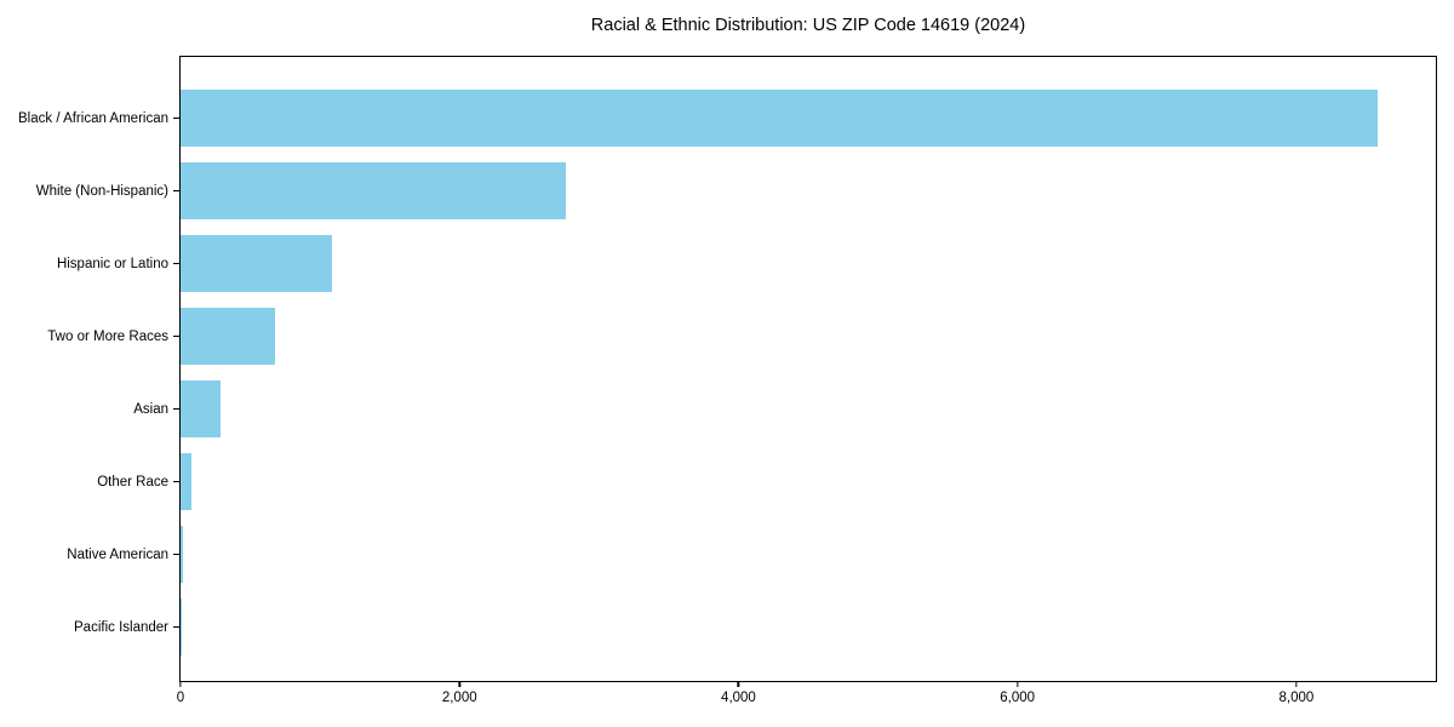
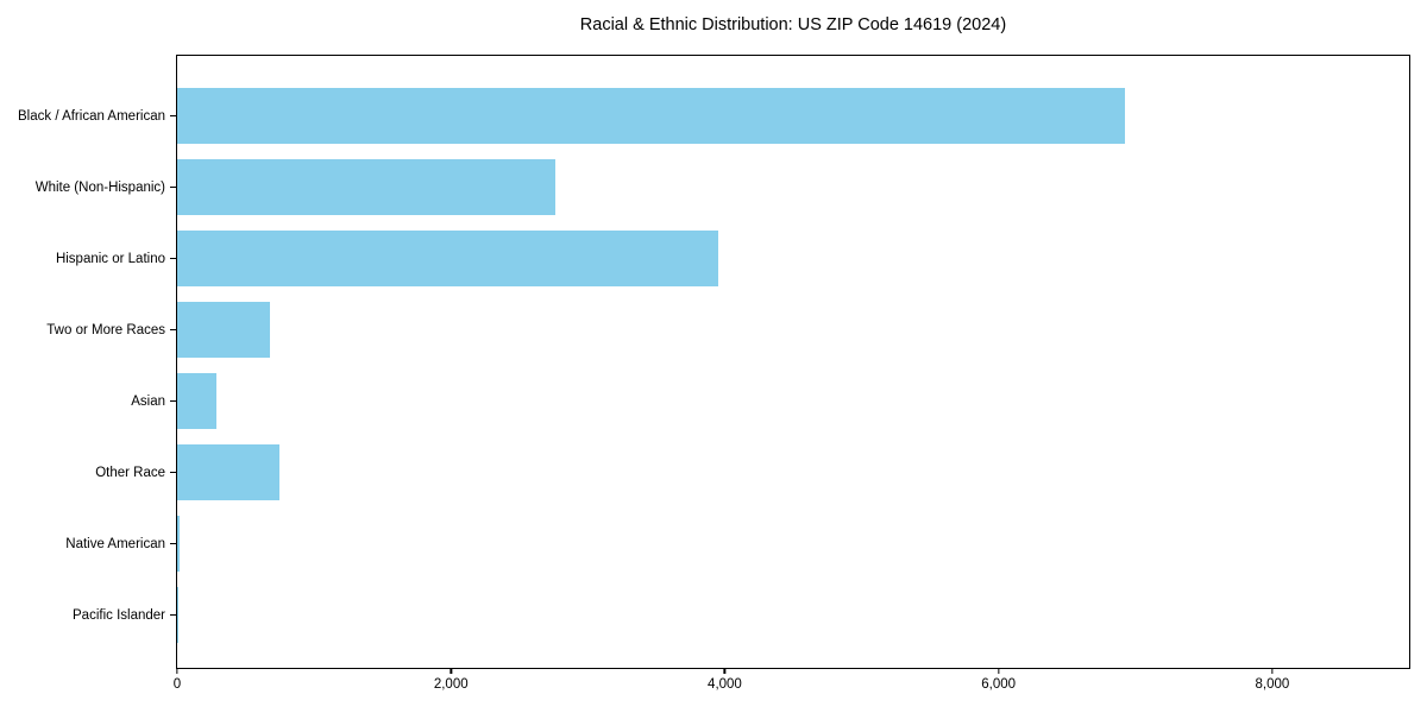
Black / African American: 8580 -> 6920
Hispanic or Latino: 1080 -> 3950
Other Race: 80 -> 750
